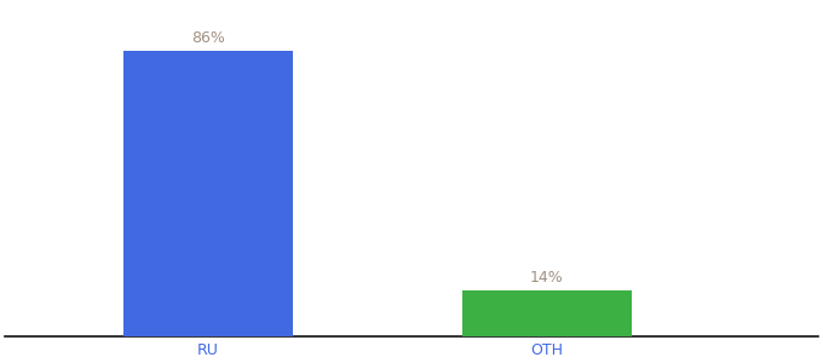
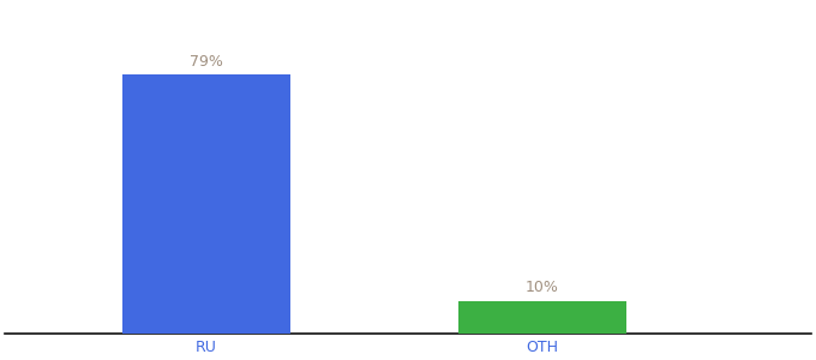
RU: 86% -> 79%
OTH: 14% -> 10%
